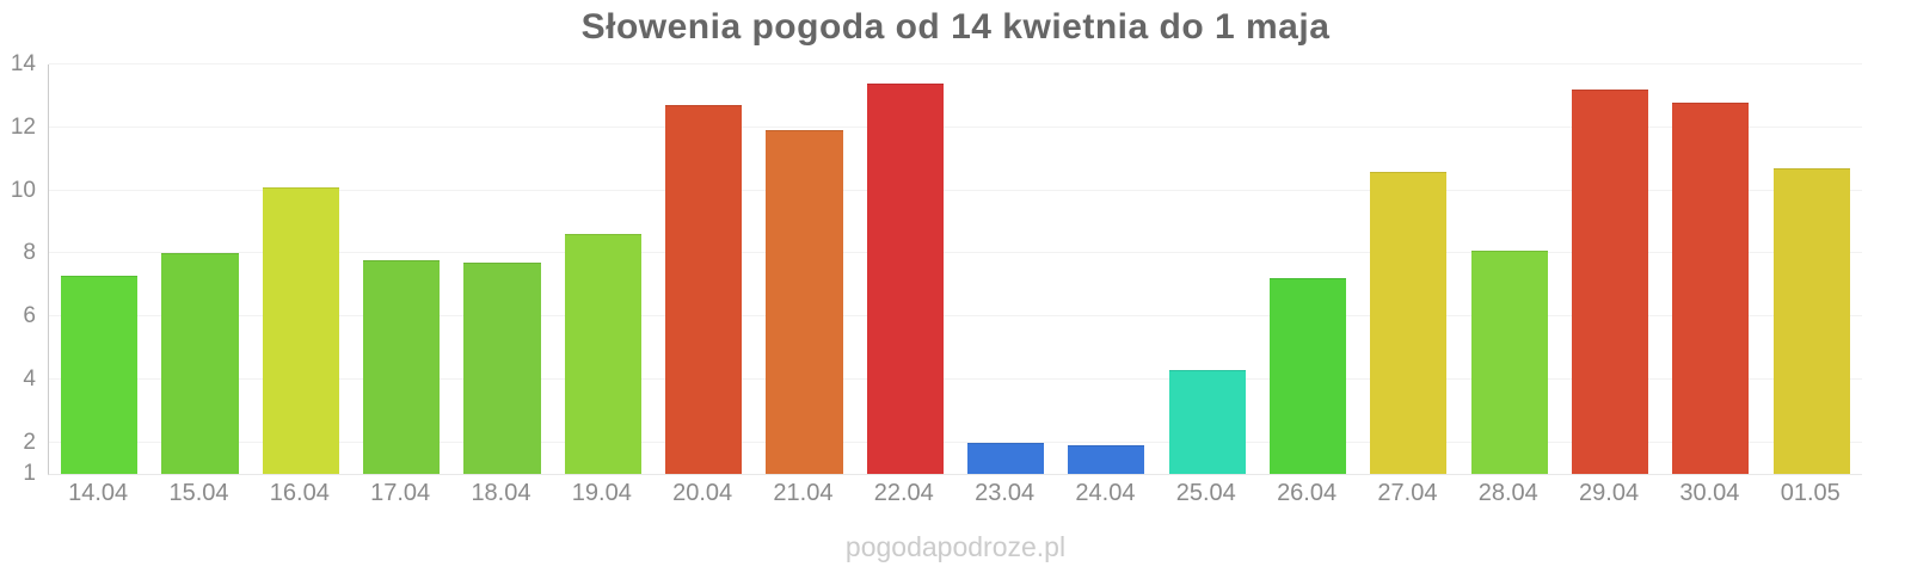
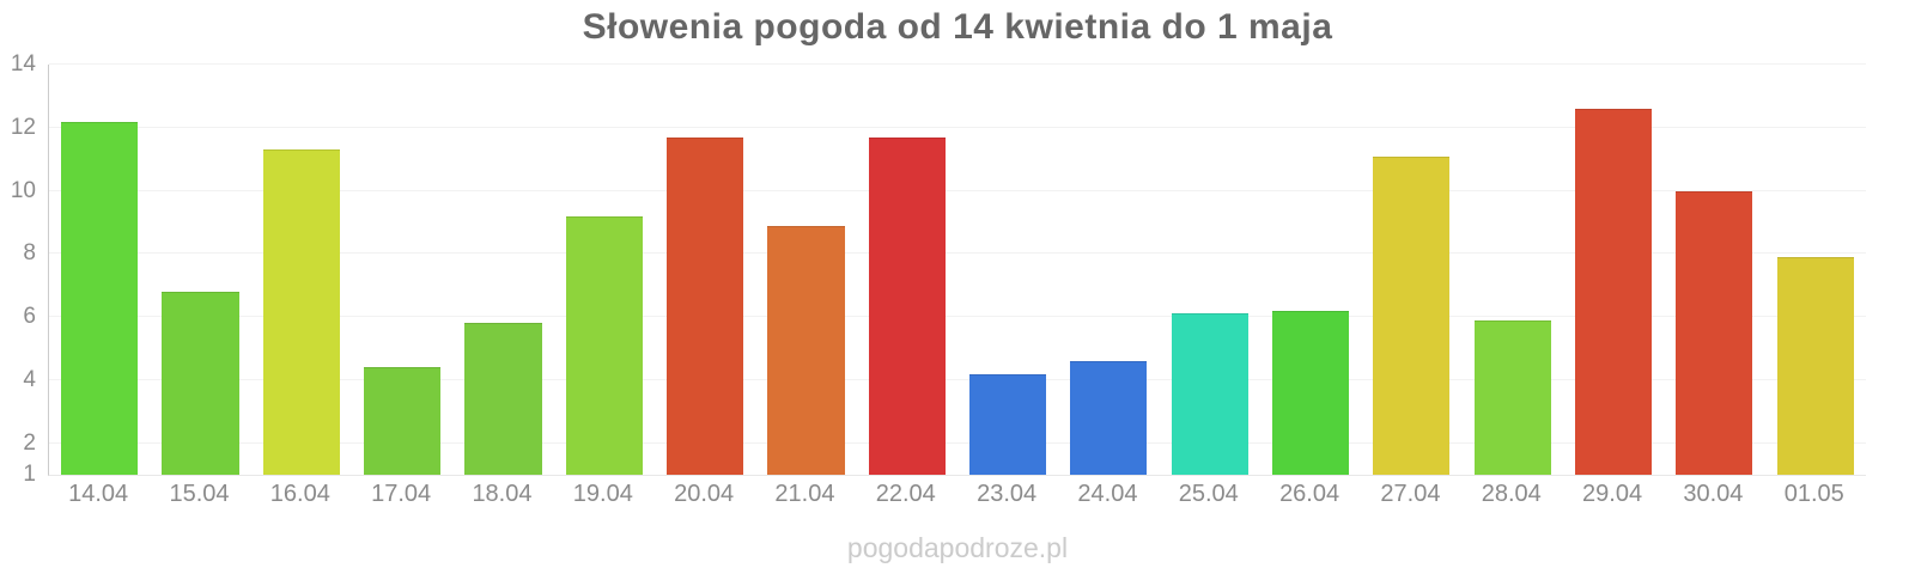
14.04: 7.3 -> 12.2
15.04: 8.0 -> 6.8
16.04: 10.1 -> 11.3
17.04: 7.8 -> 4.4
18.04: 7.7 -> 5.8
19.04: 8.6 -> 9.2
20.04: 12.7 -> 11.7
21.04: 11.9 -> 8.9
22.04: 13.4 -> 11.7
23.04: 2.0 -> 4.2
24.04: 1.9 -> 4.6
25.04: 4.3 -> 6.1
26.04: 7.2 -> 6.2
27.04: 10.6 -> 11.1
28.04: 8.1 -> 5.9
29.04: 13.2 -> 12.6
30.04: 12.8 -> 10.0
01.05: 10.7 -> 7.9
